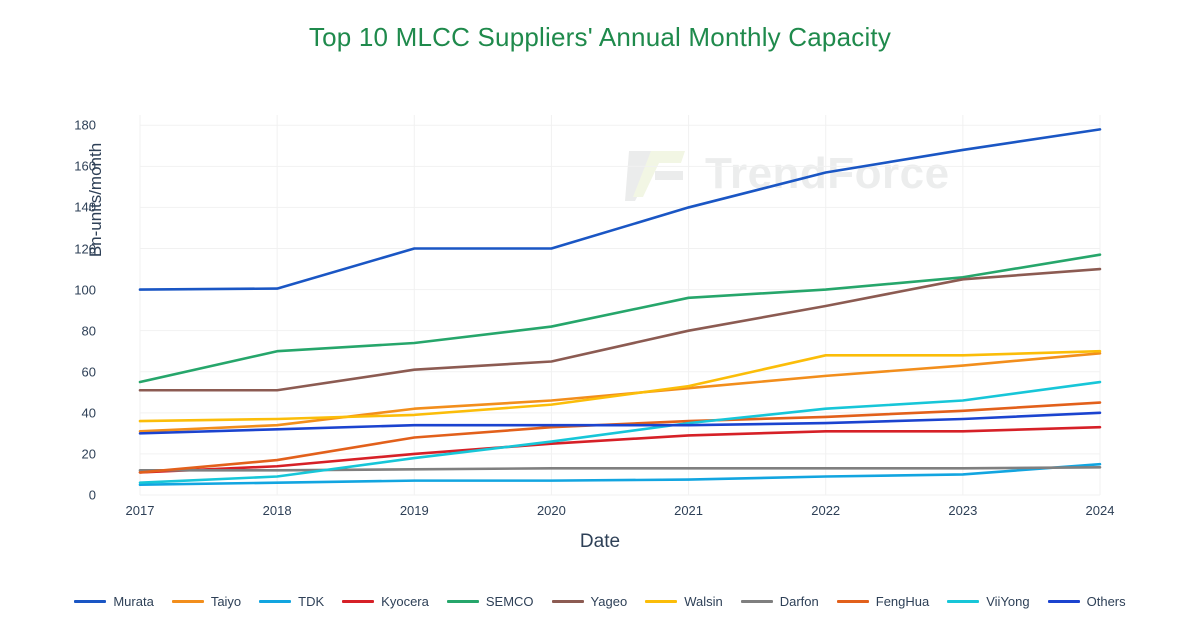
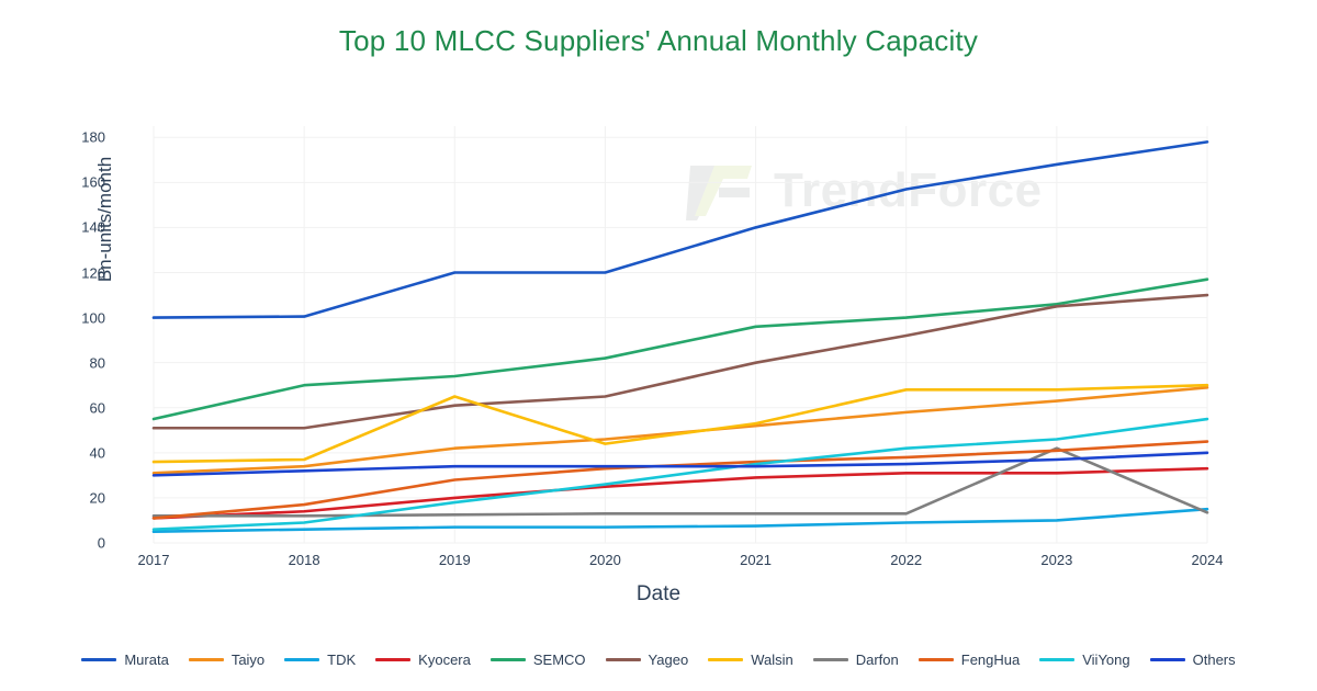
Walsin/2019: 39 -> 65
Darfon/2023: 13 -> 42
